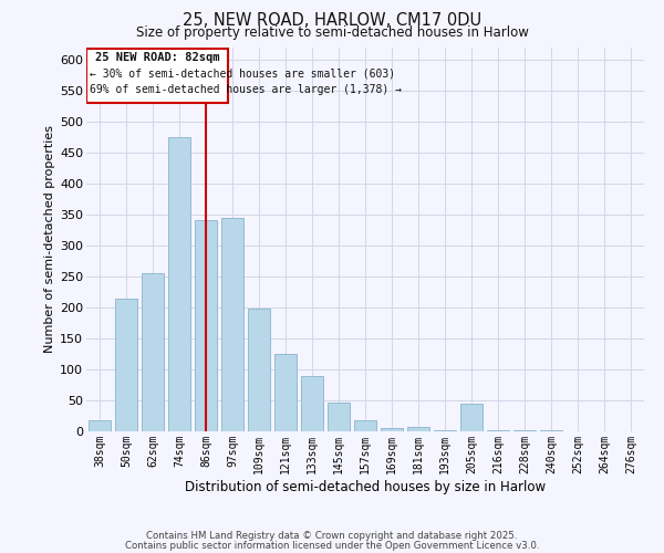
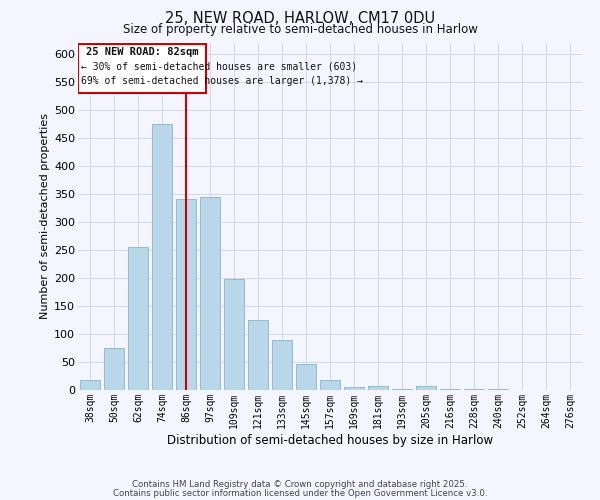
50sqm: 214 -> 75
205sqm: 44 -> 8
